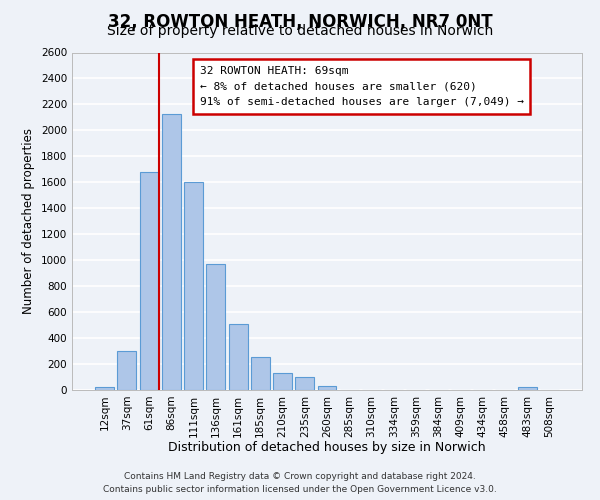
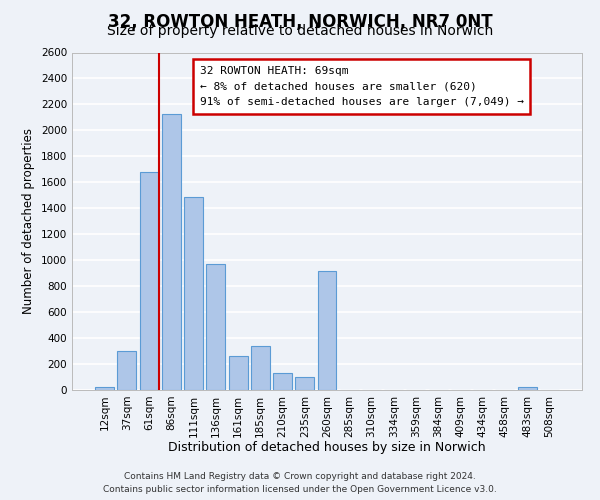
111sqm: 1600 -> 1490
161sqm: 510 -> 260
185sqm: 260 -> 340
260sqm: 30 -> 920
